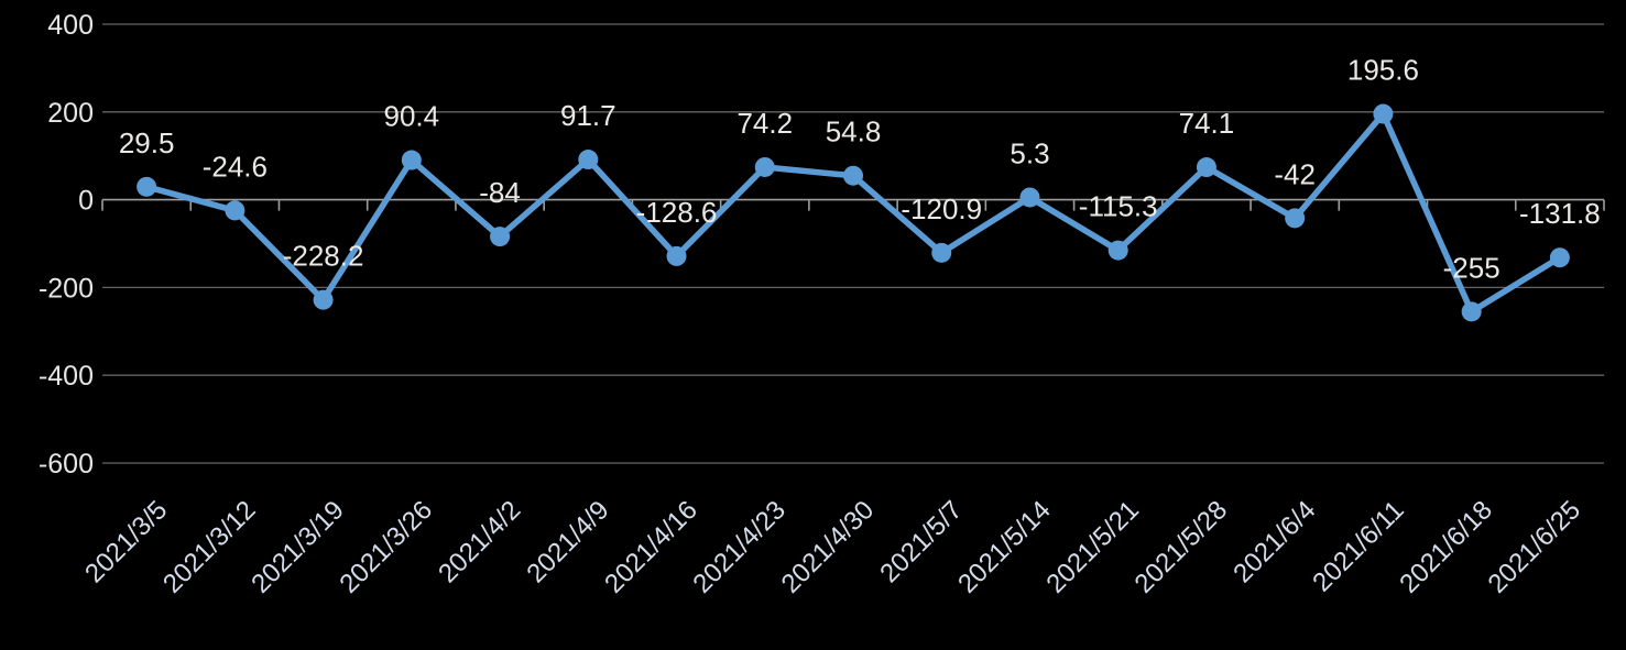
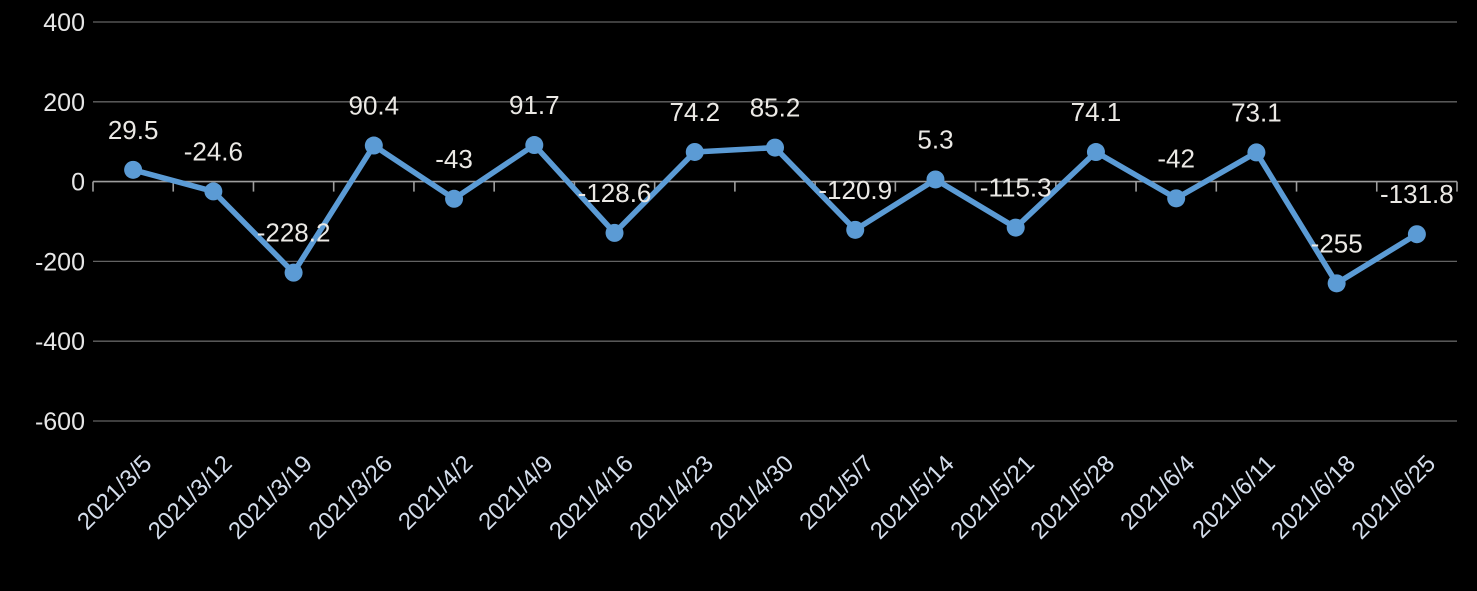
2021/4/2: -84 -> -43
2021/4/30: 54.8 -> 85.2
2021/6/11: 195.6 -> 73.1
